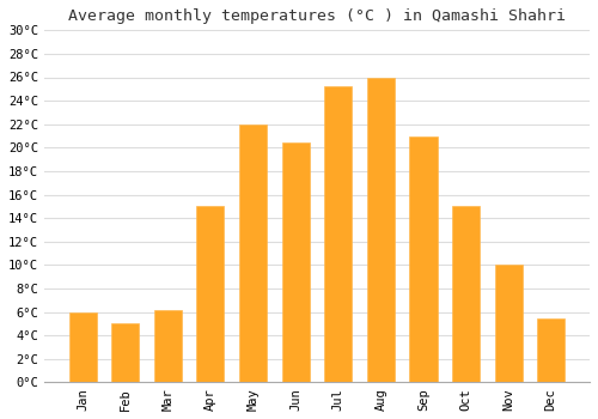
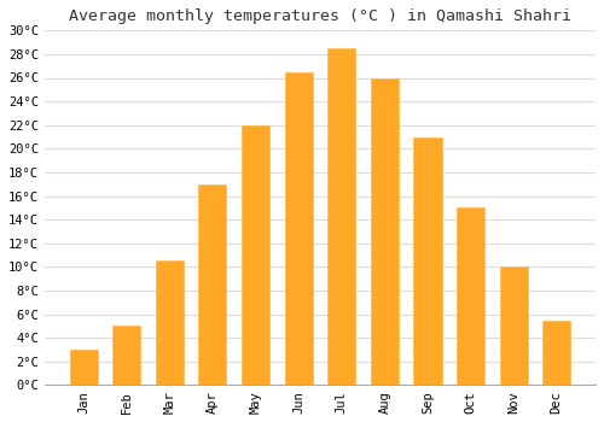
Jan: 6.0°C -> 3.0°C
Mar: 6.2°C -> 10.5°C
Apr: 15.0°C -> 17.0°C
Jun: 20.4°C -> 26.5°C
Jul: 25.2°C -> 28.5°C
